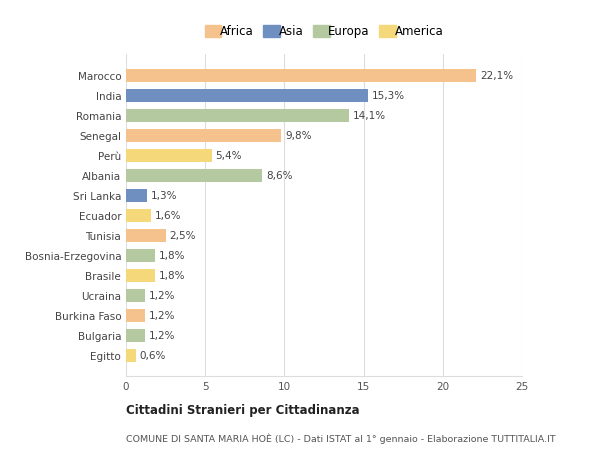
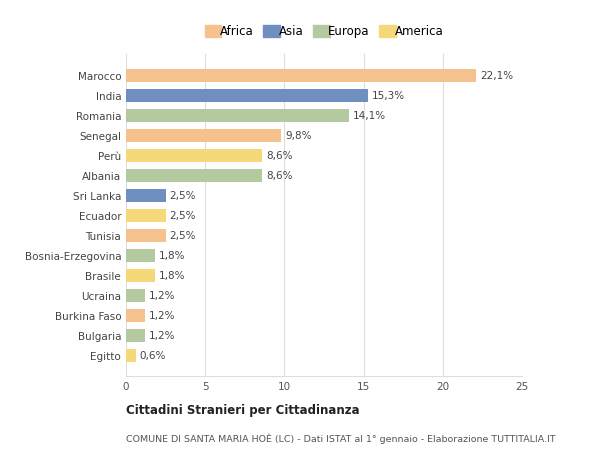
Perù: 5,4% -> 8,6%
Sri Lanka: 1,3% -> 2,5%
Ecuador: 1,6% -> 2,5%
